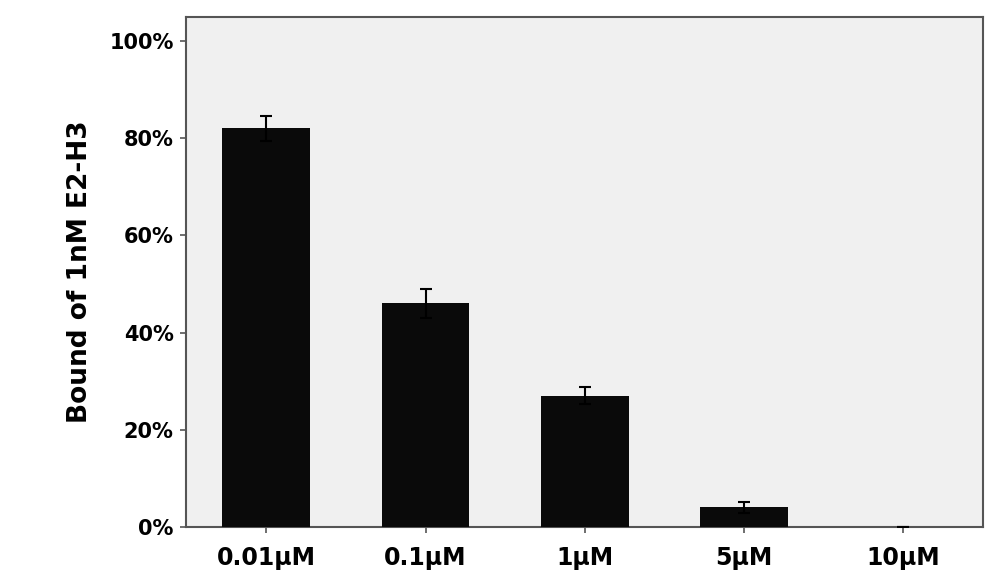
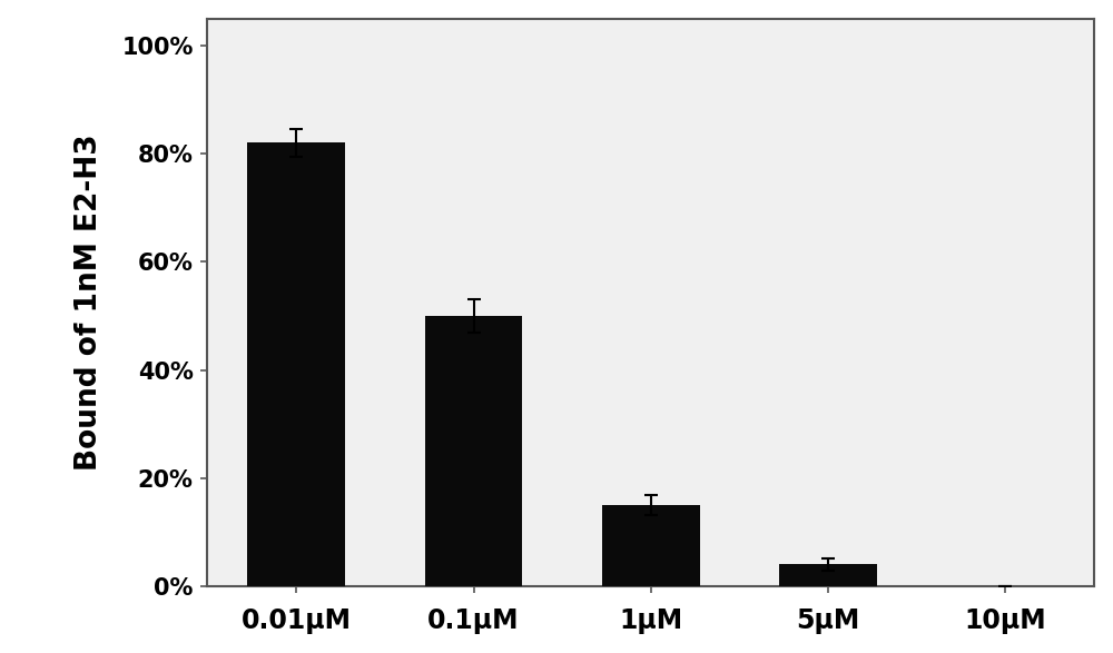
0.1μM: 46% -> 50%
1μM: 27% -> 15%
